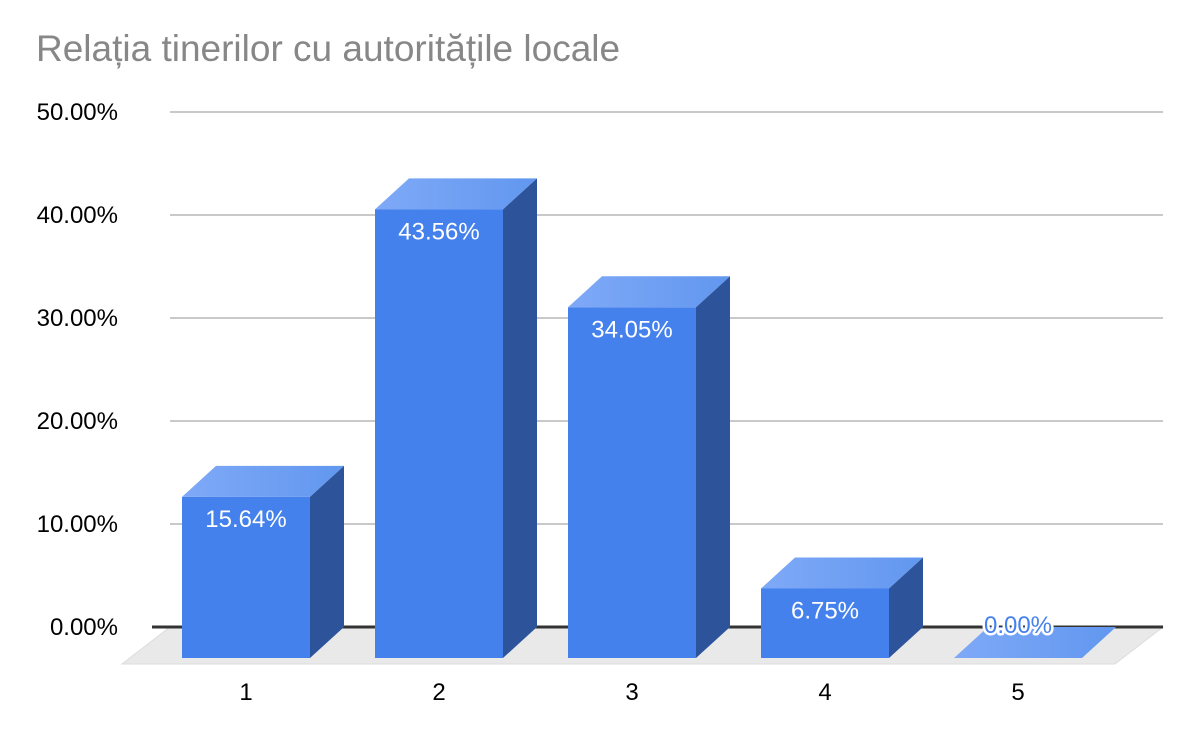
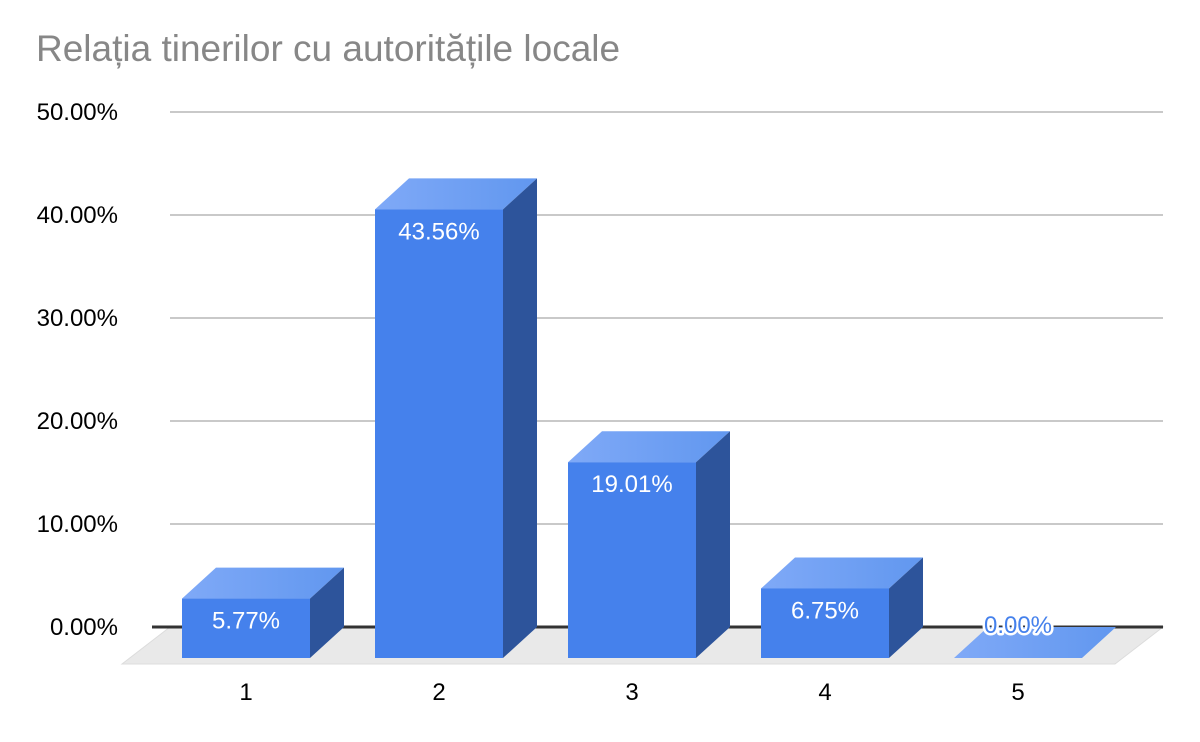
1: 15.64% -> 5.77%
3: 34.05% -> 19.01%
